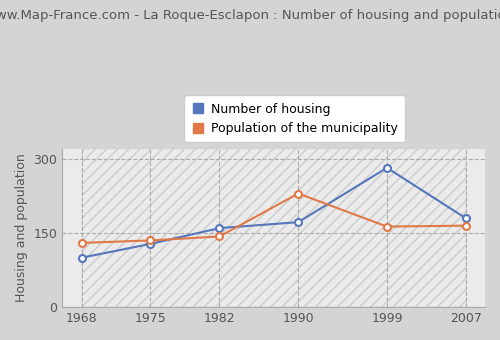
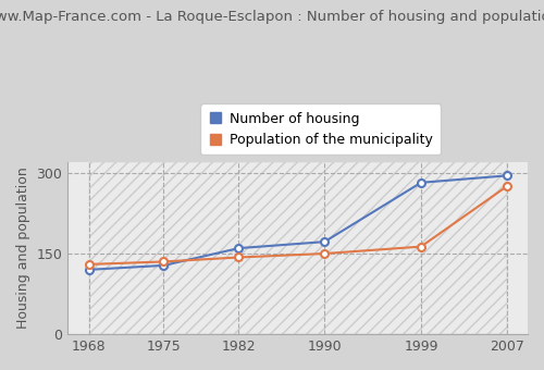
Number of housing/1968: 100 -> 120
Population of the municipality/1990: 230 -> 150
Number of housing/2007: 180 -> 295
Population of the municipality/2007: 165 -> 275
